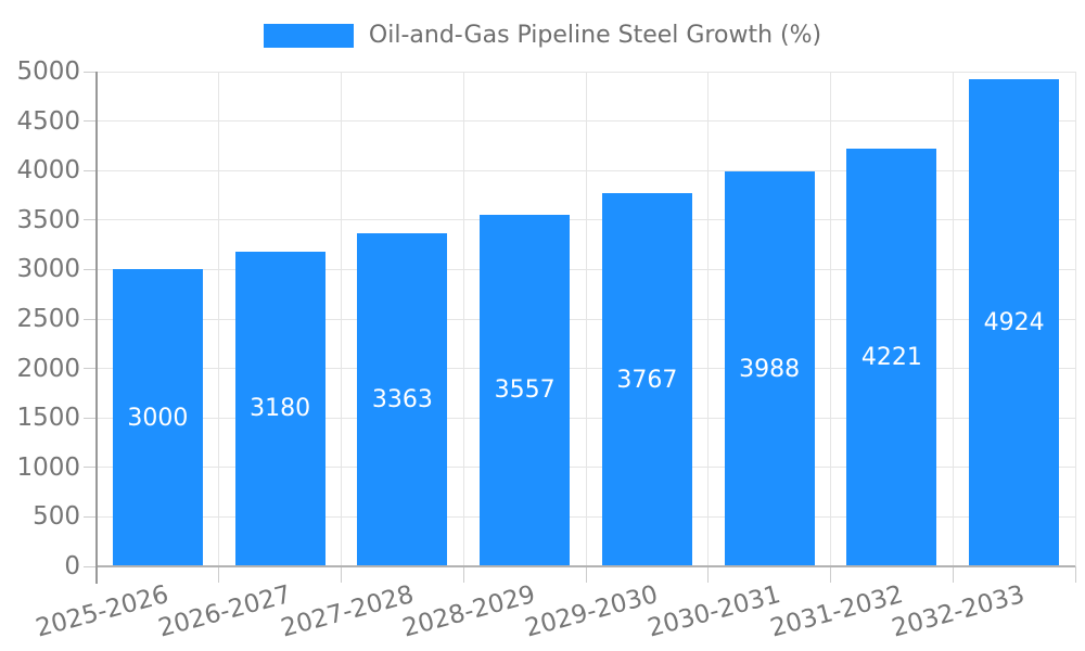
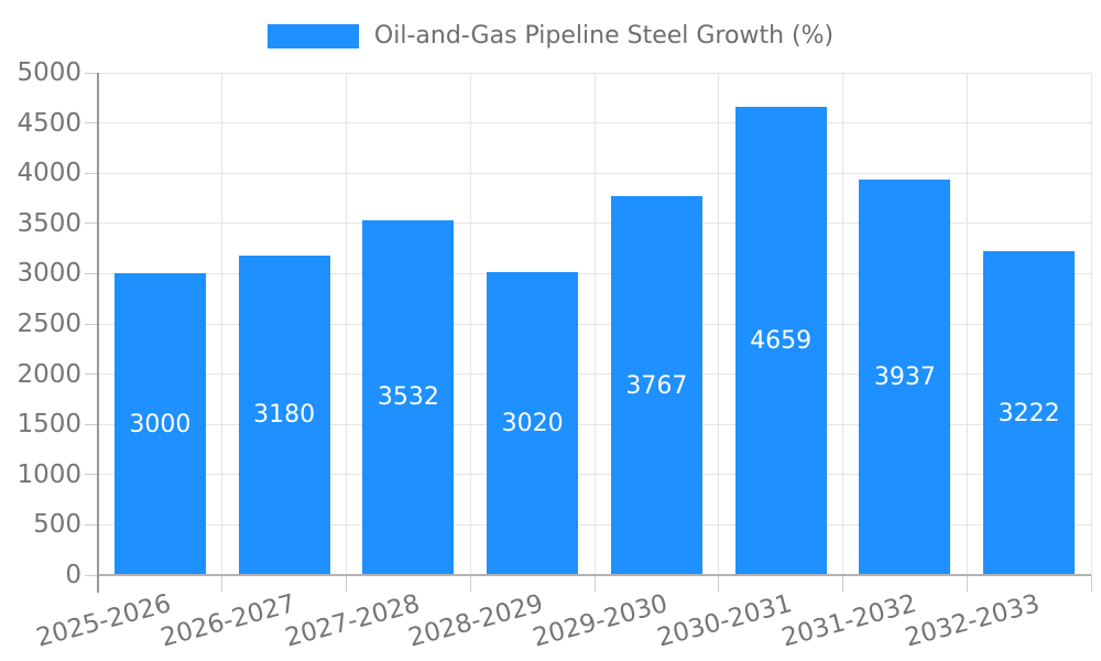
2027-2028: 3363 -> 3532
2028-2029: 3557 -> 3020
2030-2031: 3988 -> 4659
2031-2032: 4221 -> 3937
2032-2033: 4924 -> 3222
